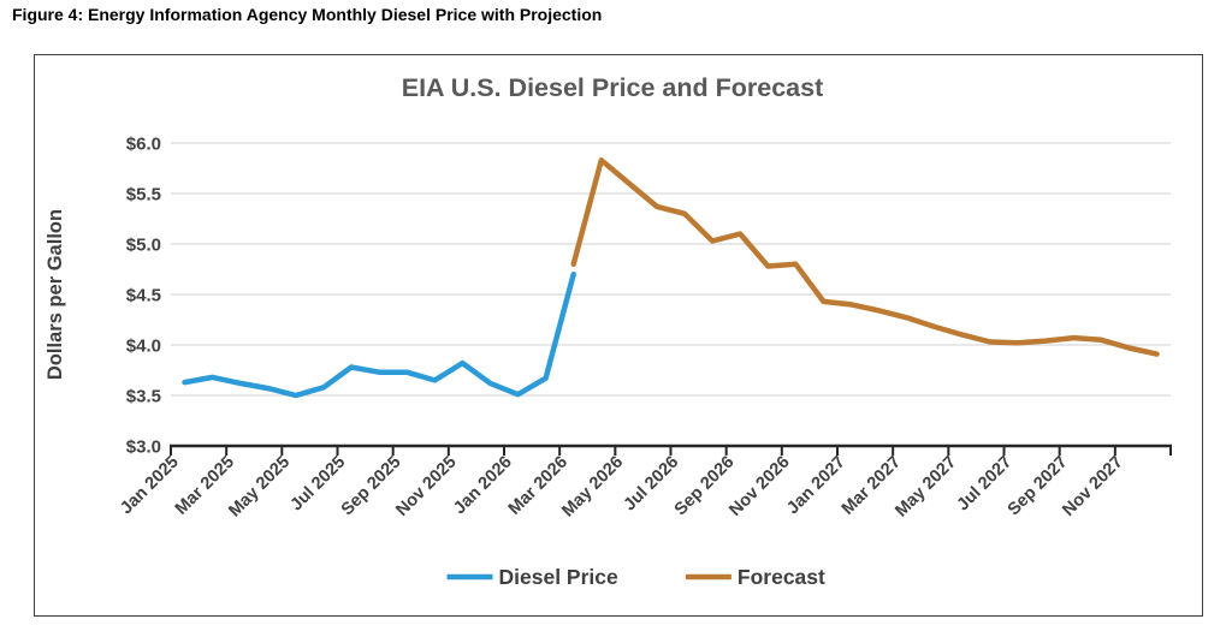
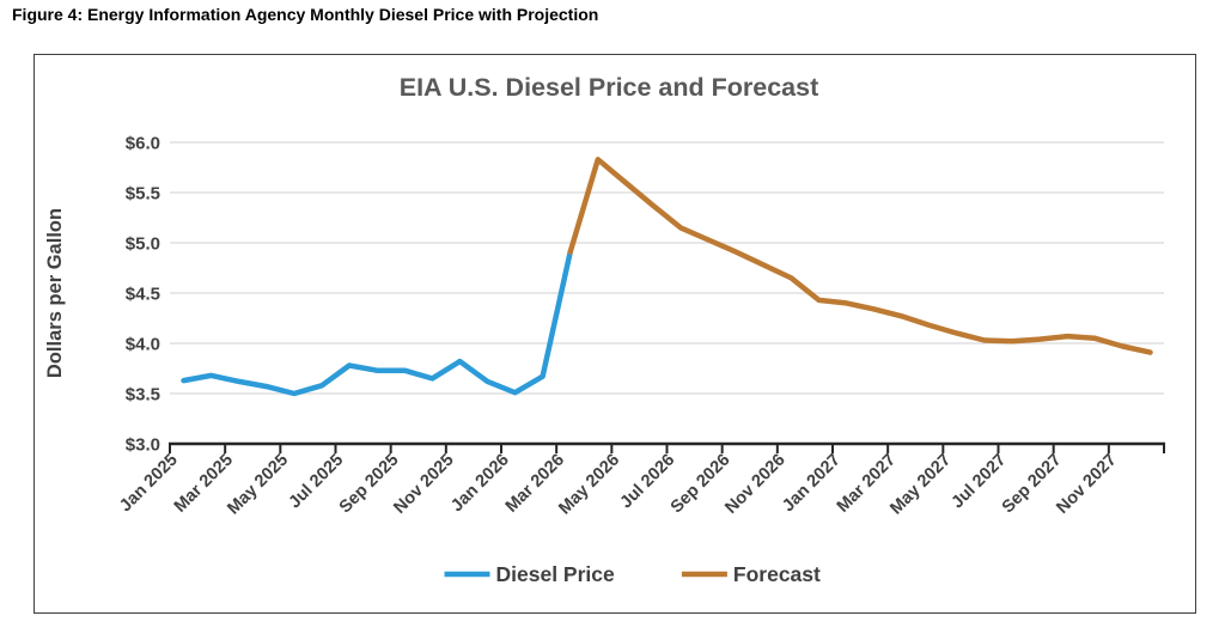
Diesel Price/Mar 2026: $4.7 -> $4.9
Forecast/Mar 2026: $4.8 -> $4.9
Forecast/Jul 2026: $5.3 -> $5.2
Forecast/Sep 2026: $5.1 -> $4.9
Forecast/Nov 2026: $4.8 -> $4.7
